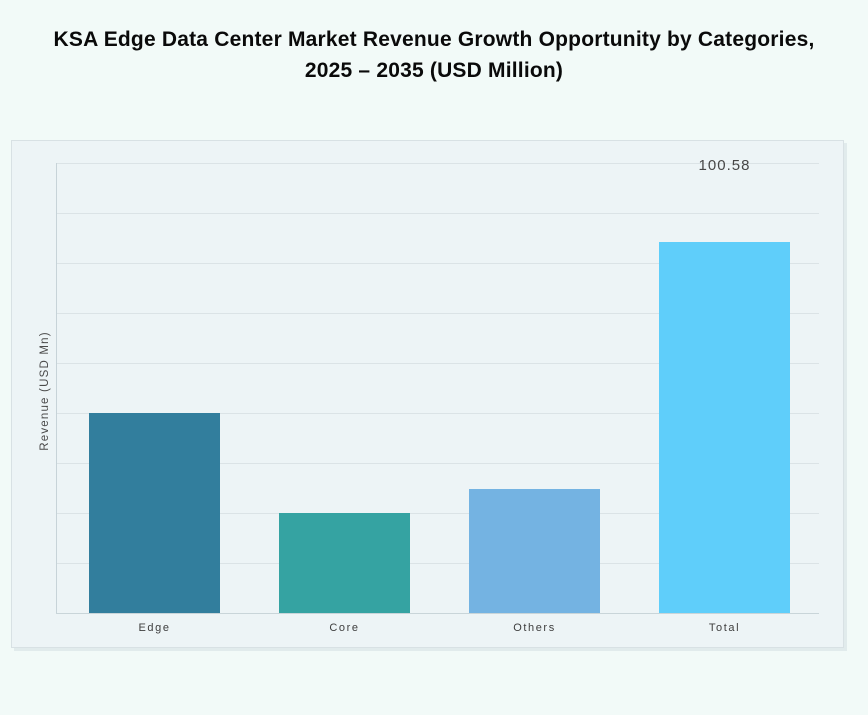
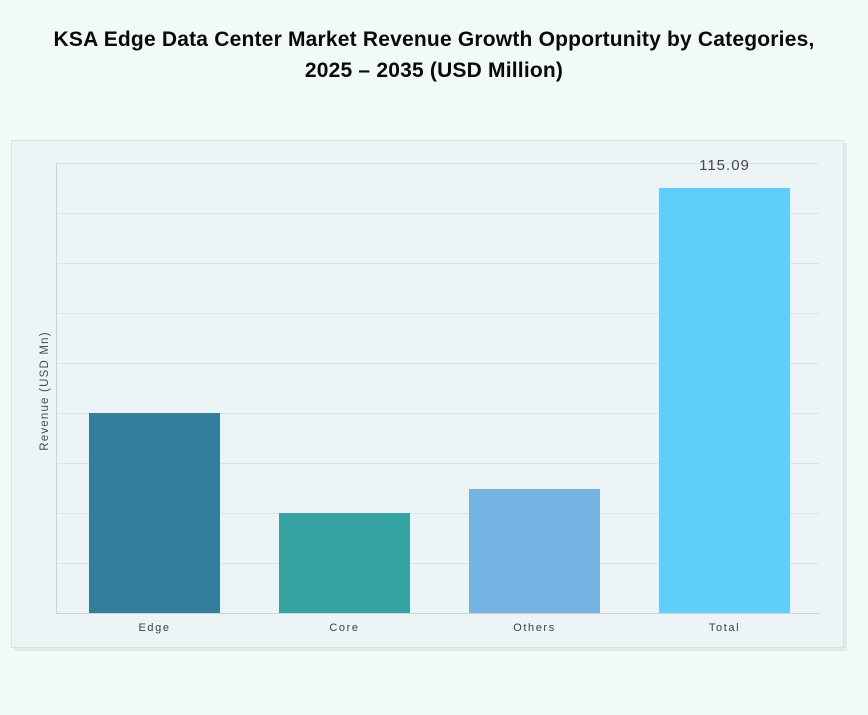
Total: 100.58 -> 115.09
